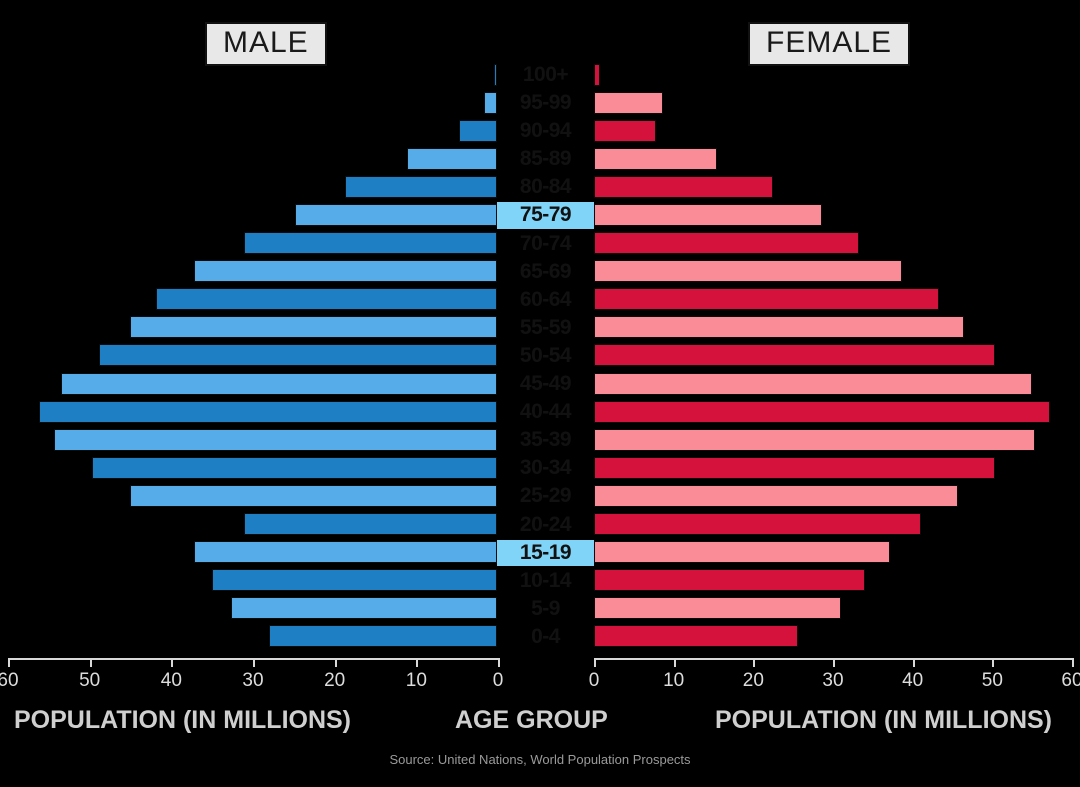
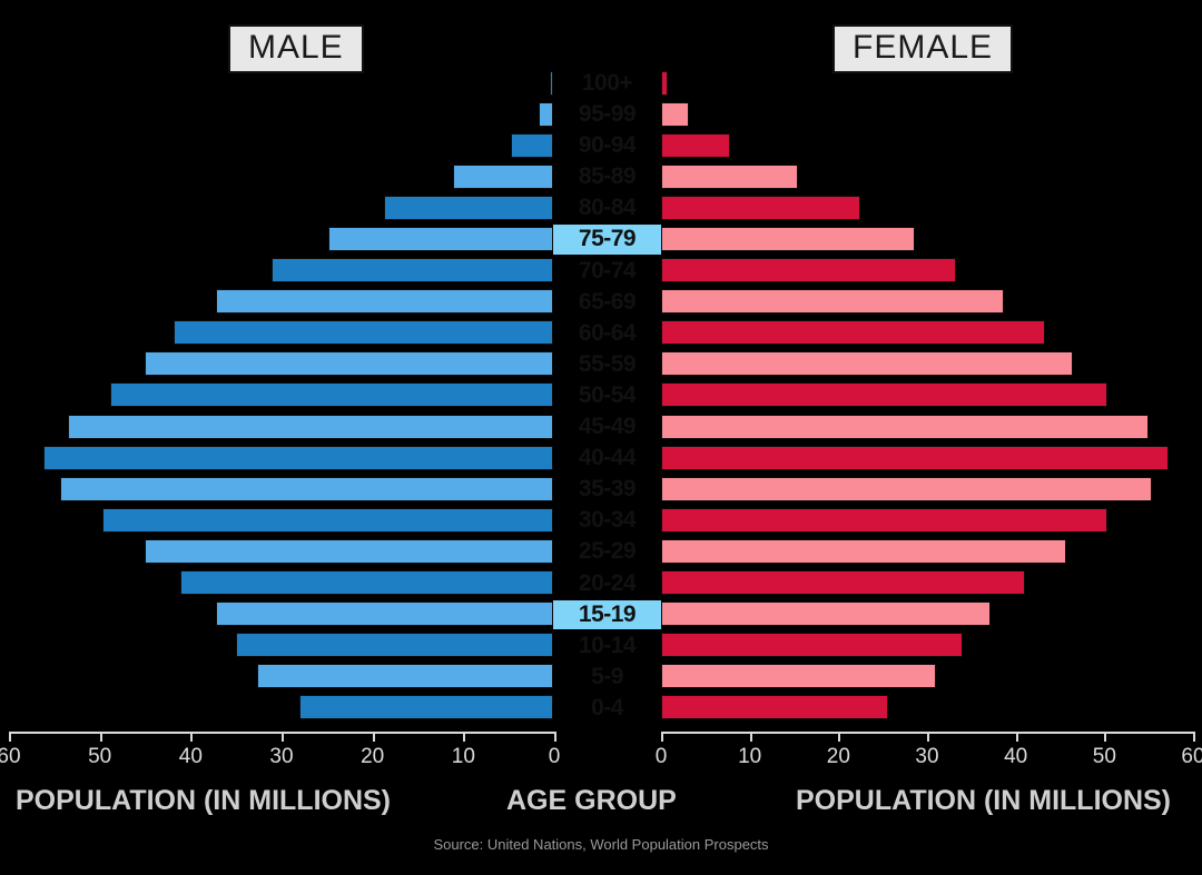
FEMALE/95-99: 9 -> 3
MALE/20-24: 32 -> 42
